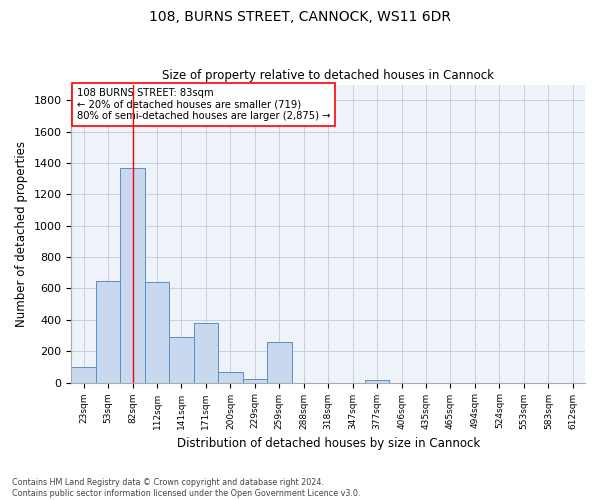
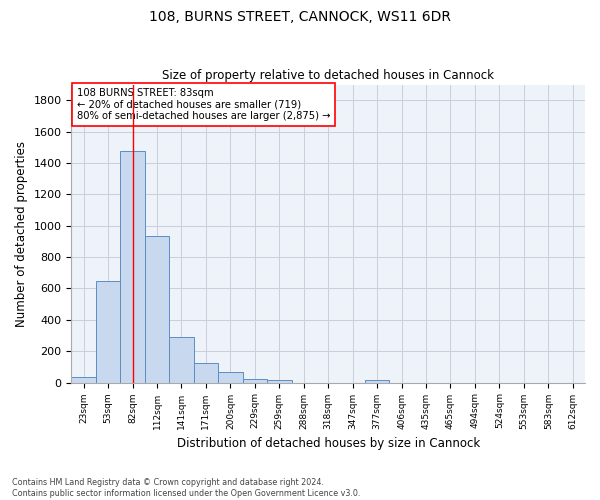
23sqm: 100 -> 40
82sqm: 1370 -> 1480
112sqm: 640 -> 940
171sqm: 380 -> 120
259sqm: 260 -> 20
